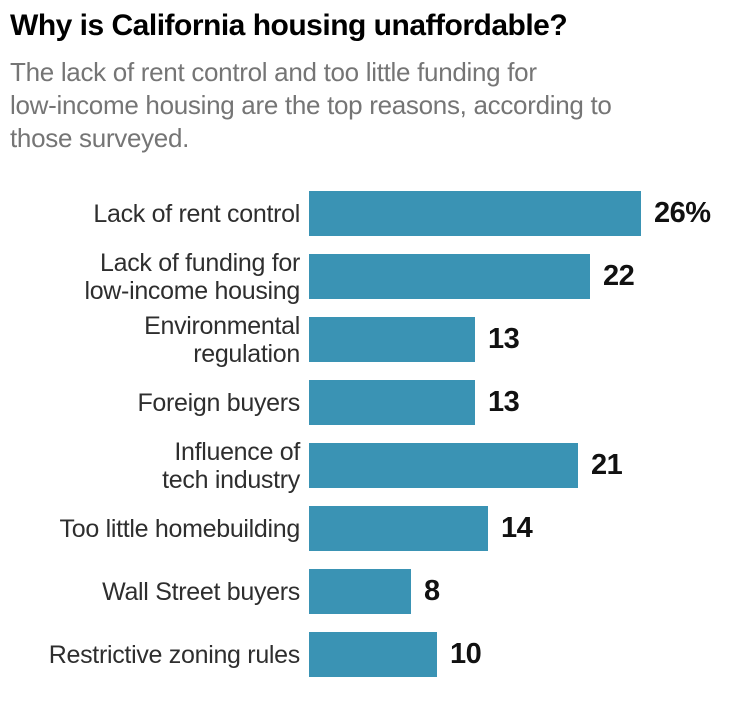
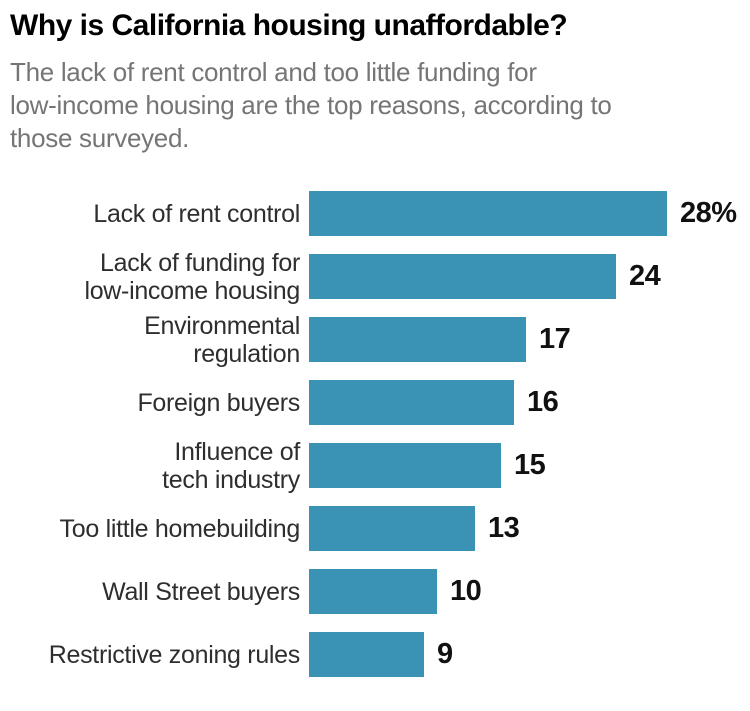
Lack of rent control: 26% -> 28%
Lack of funding for low-income housing: 22 -> 24
Environmental regulation: 13 -> 17
Foreign buyers: 13 -> 16
Influence of tech industry: 21 -> 15
Too little homebuilding: 14 -> 13
Wall Street buyers: 8 -> 10
Restrictive zoning rules: 10 -> 9
